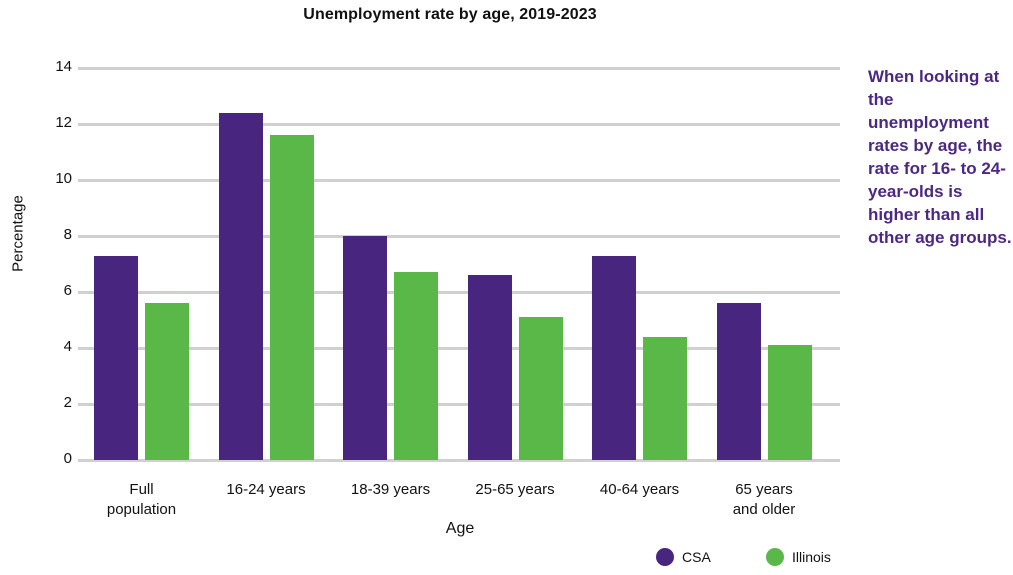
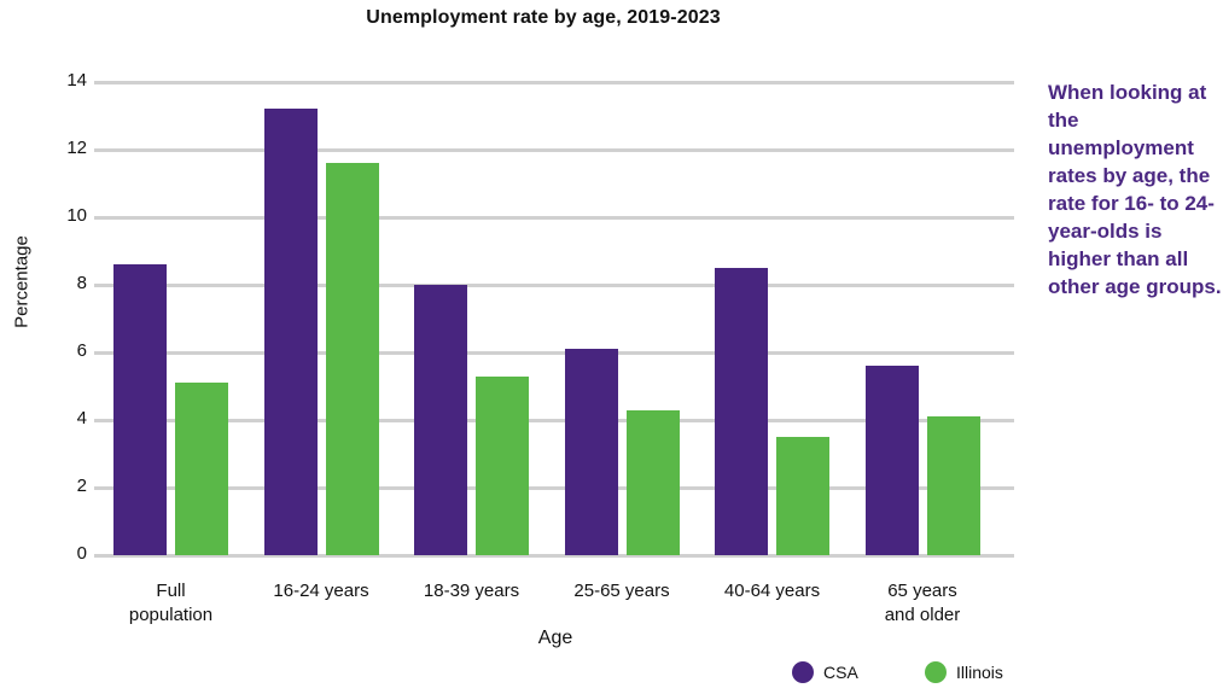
CSA/Full population: 7.3 -> 8.6
Illinois/Full population: 5.6 -> 5.1
CSA/16-24 years: 12.4 -> 13.2
Illinois/18-39 years: 6.7 -> 5.3
CSA/25-65 years: 6.6 -> 6.1
Illinois/25-65 years: 5.1 -> 4.3
CSA/40-64 years: 7.3 -> 8.5
Illinois/40-64 years: 4.4 -> 3.5
